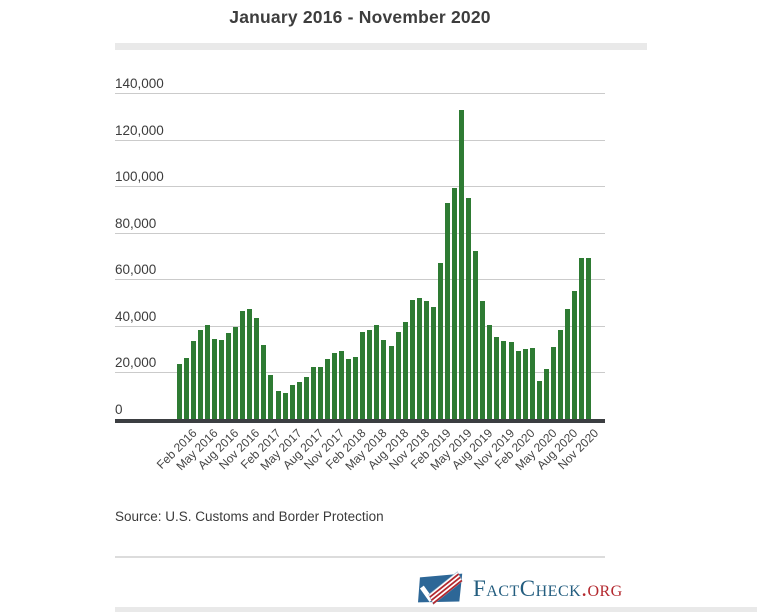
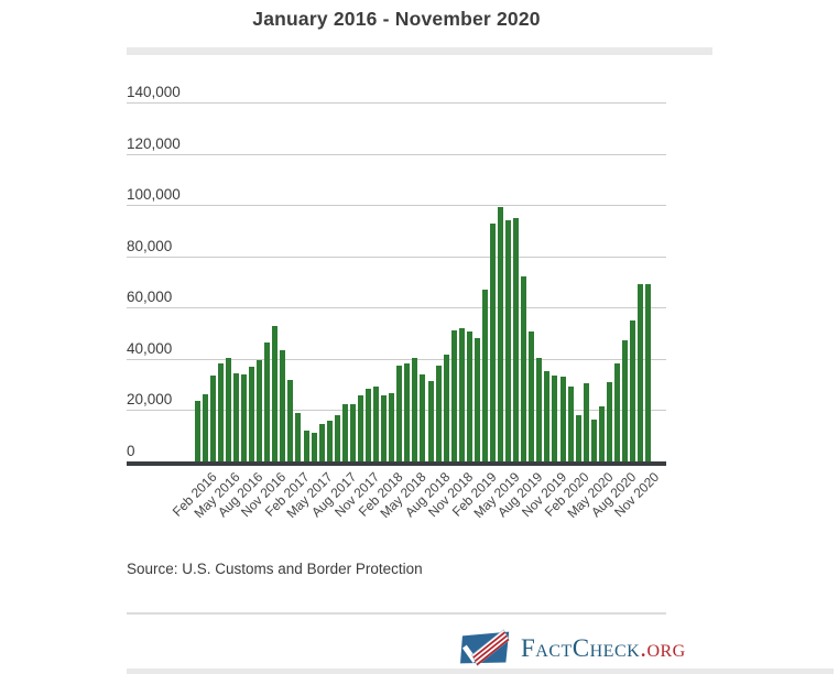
Nov 2016: 47000 -> 53000
May 2019: 133000 -> 94000
Feb 2020: 30000 -> 18000
